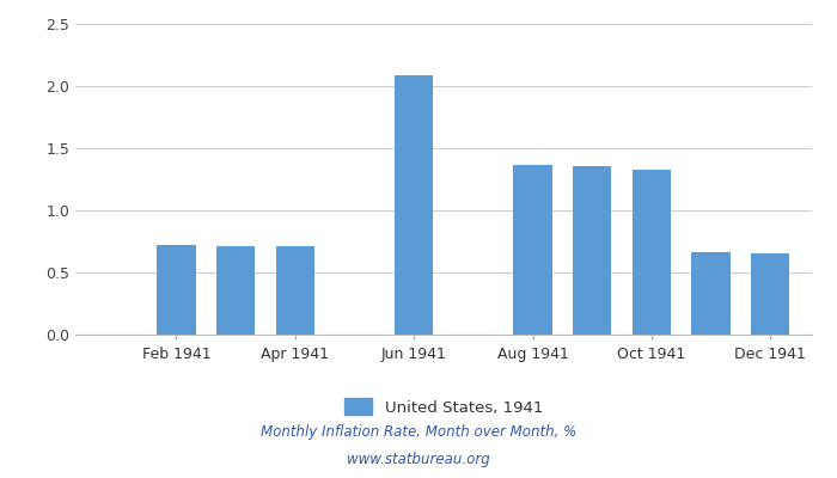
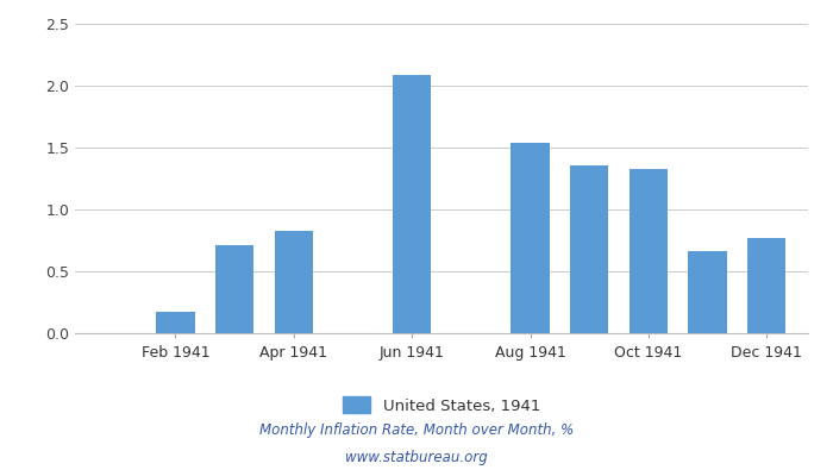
Feb 1941: 0.72 -> 0.17
Apr 1941: 0.71 -> 0.83
Aug 1941: 1.37 -> 1.54
Dec 1941: 0.65 -> 0.77
